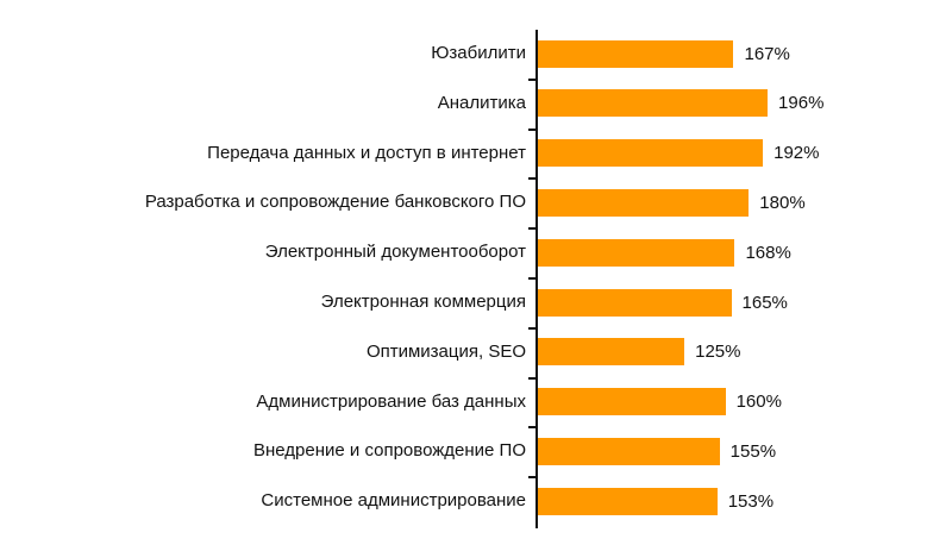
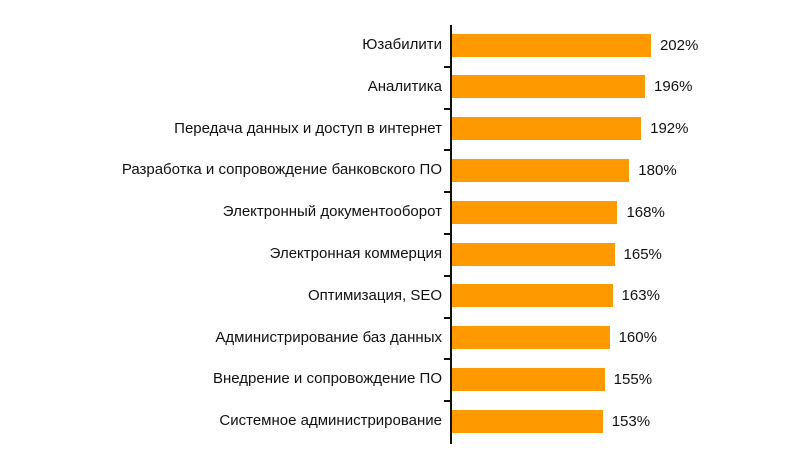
Юзабилити: 167% -> 202%
Оптимизация, SEO: 125% -> 163%
